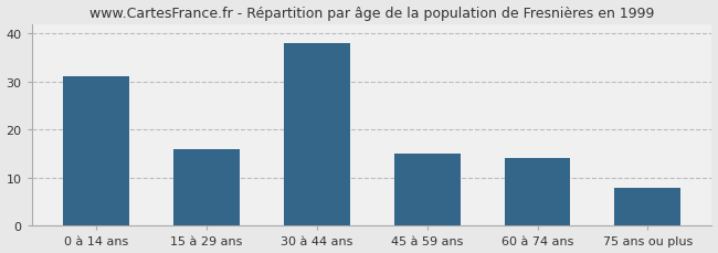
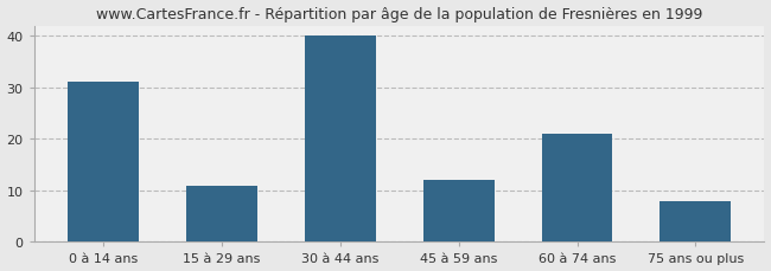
15 à 29 ans: 16 -> 11
30 à 44 ans: 38 -> 40
45 à 59 ans: 15 -> 12
60 à 74 ans: 14 -> 21
